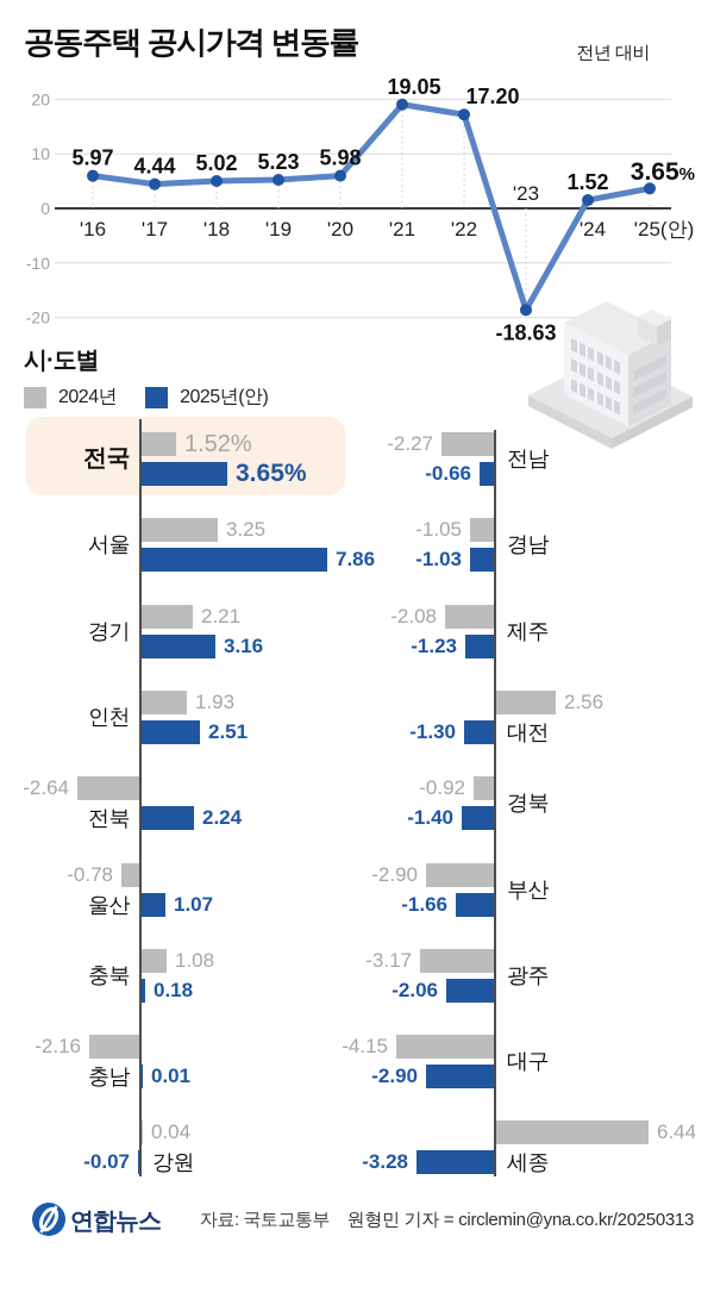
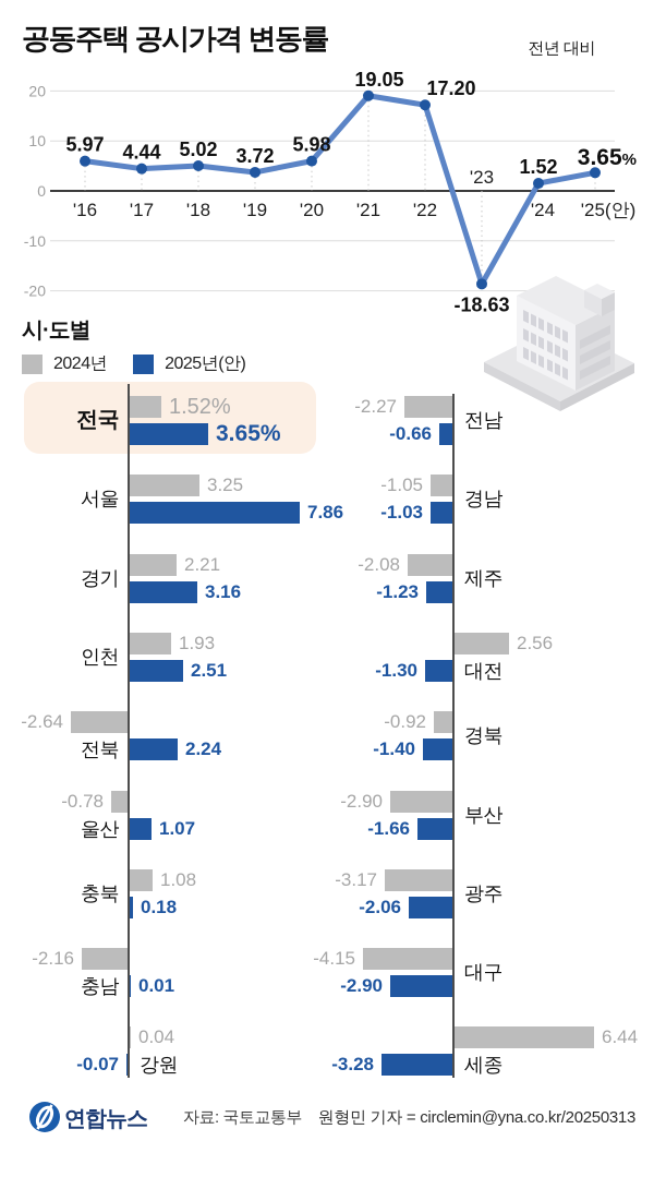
공동주택 공시가격 변동률/'19: 5.23 -> 3.72
